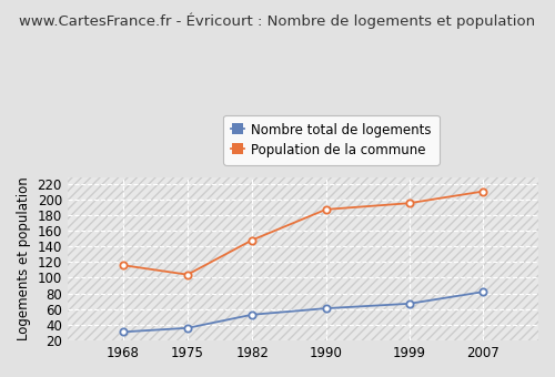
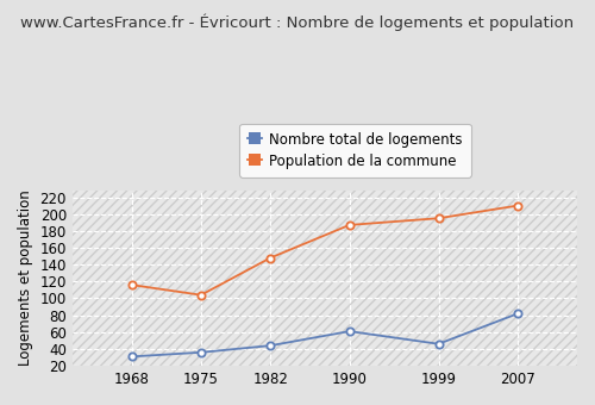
Nombre total de logements/1982: 53 -> 44
Nombre total de logements/1999: 67 -> 46
